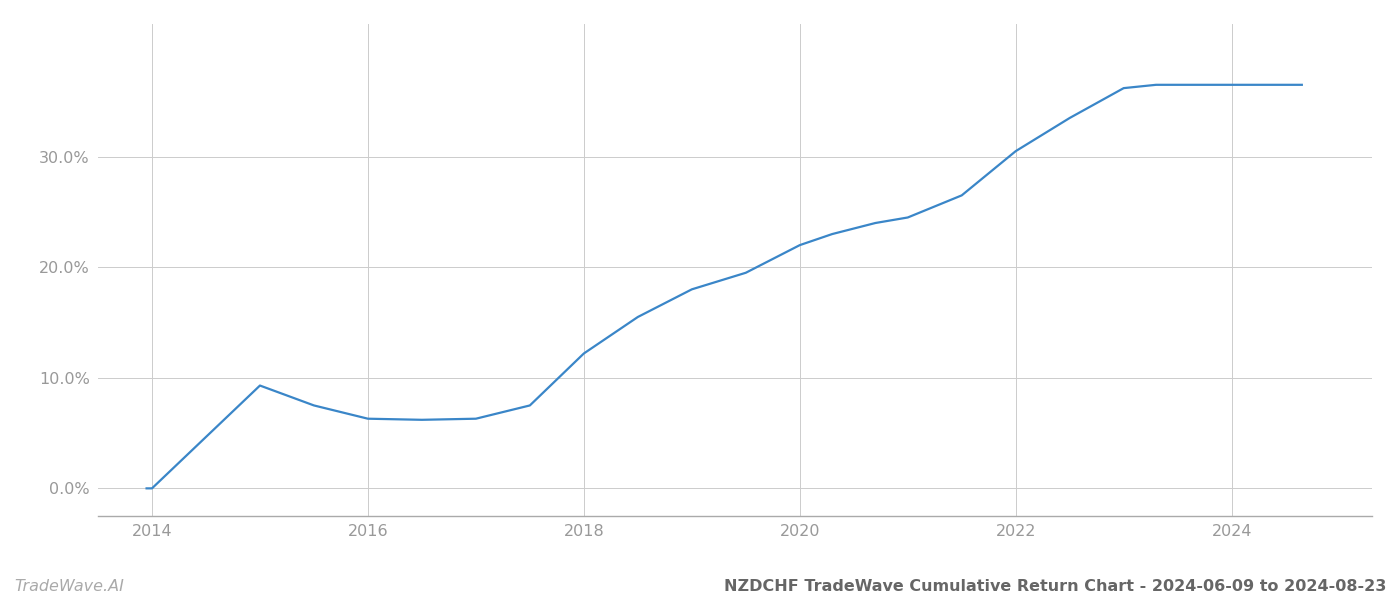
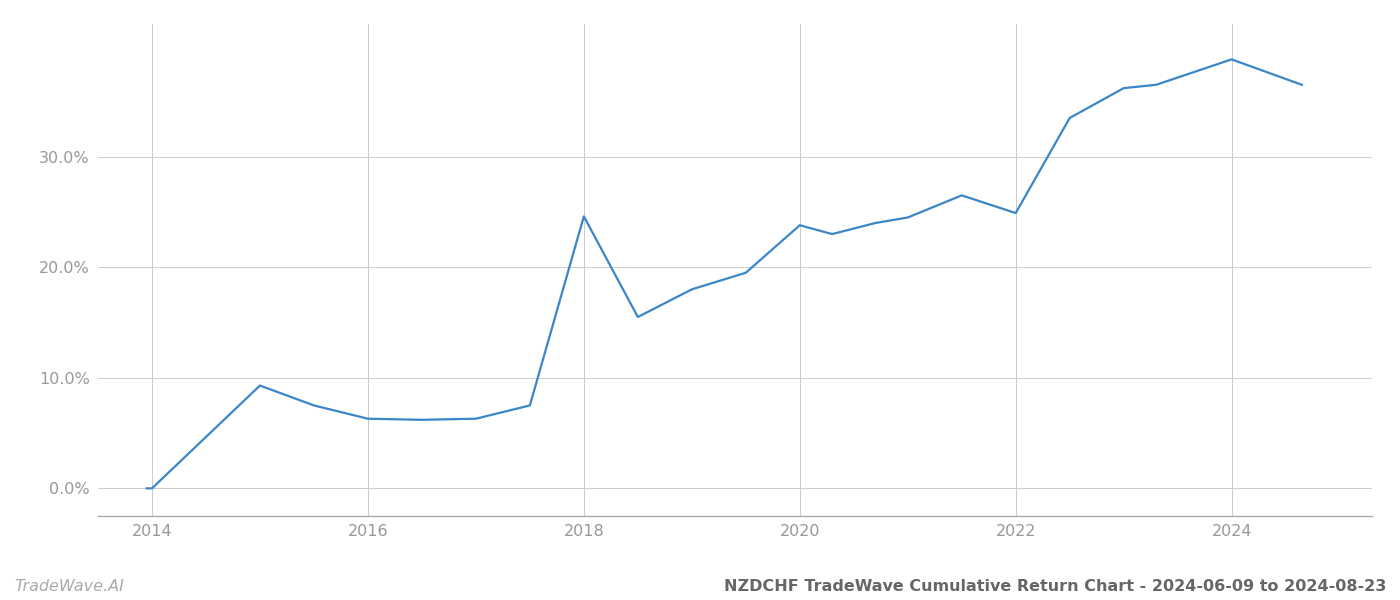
2018: 12.2% -> 24.6%
2020: 22.0% -> 23.8%
2022: 30.5% -> 24.9%
2024: 36.5% -> 38.8%
